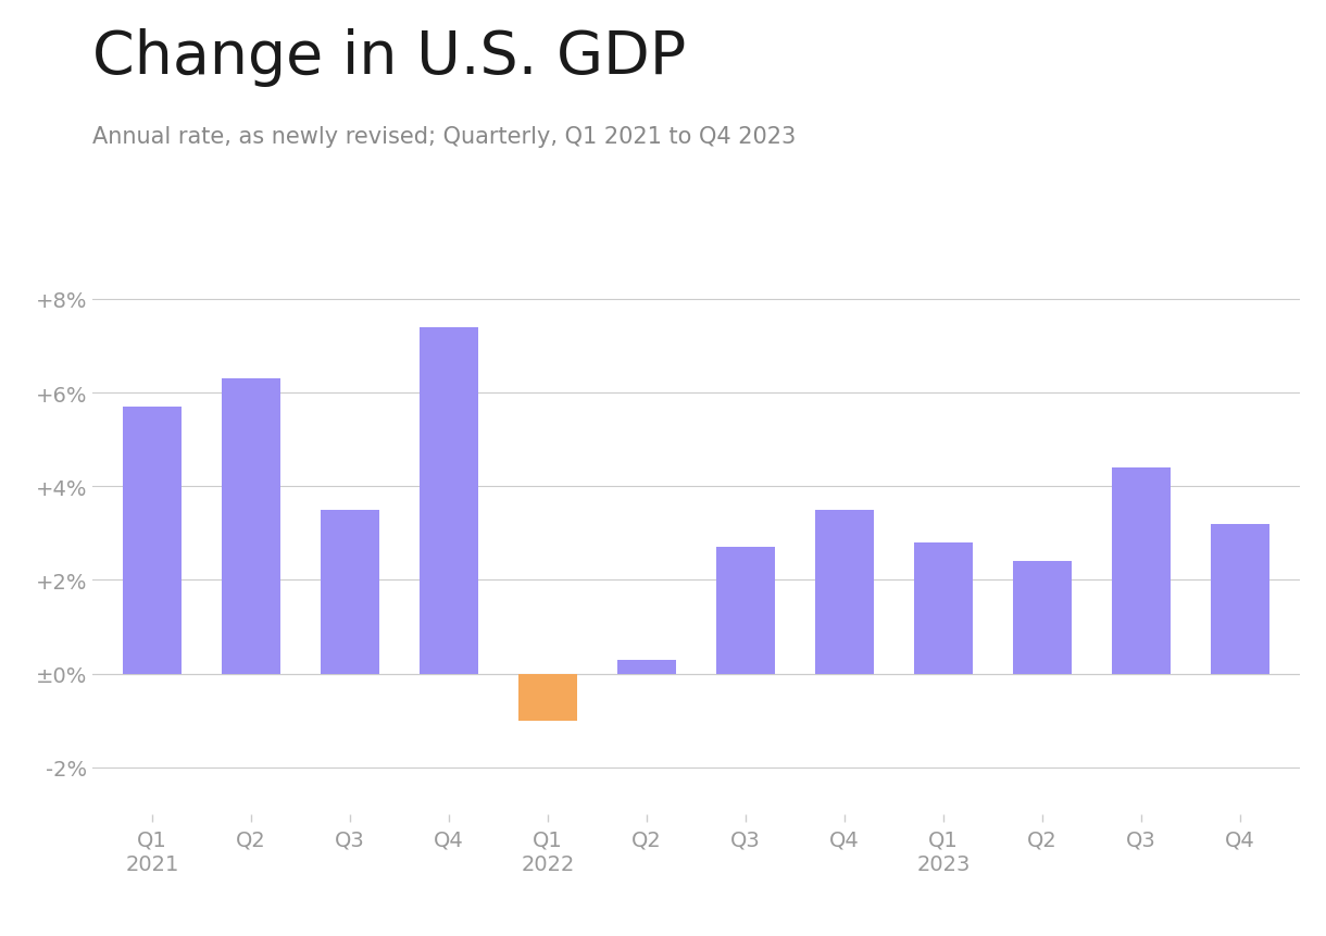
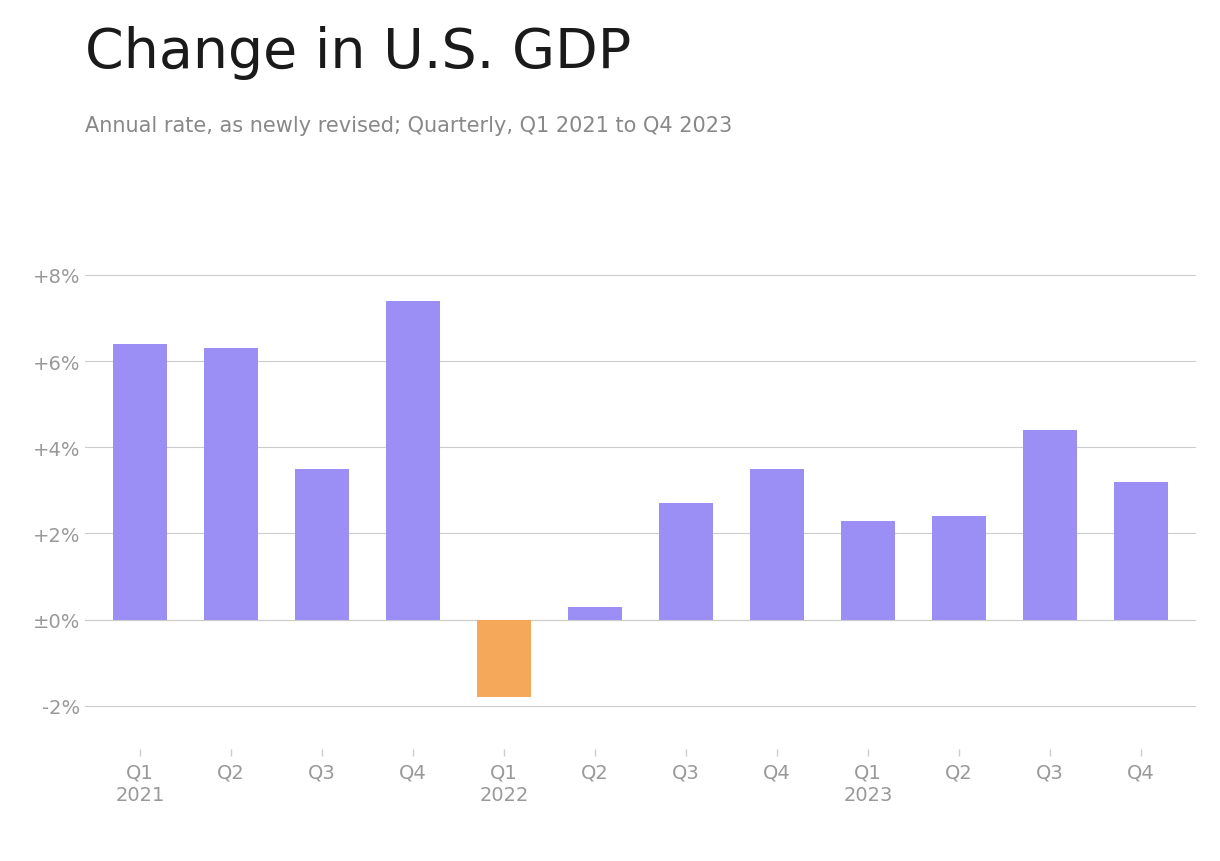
Q1 2021: 5.7% -> 6.4%
Q1 2022: -1.0% -> -1.8%
Q1 2023: 2.8% -> 2.3%
